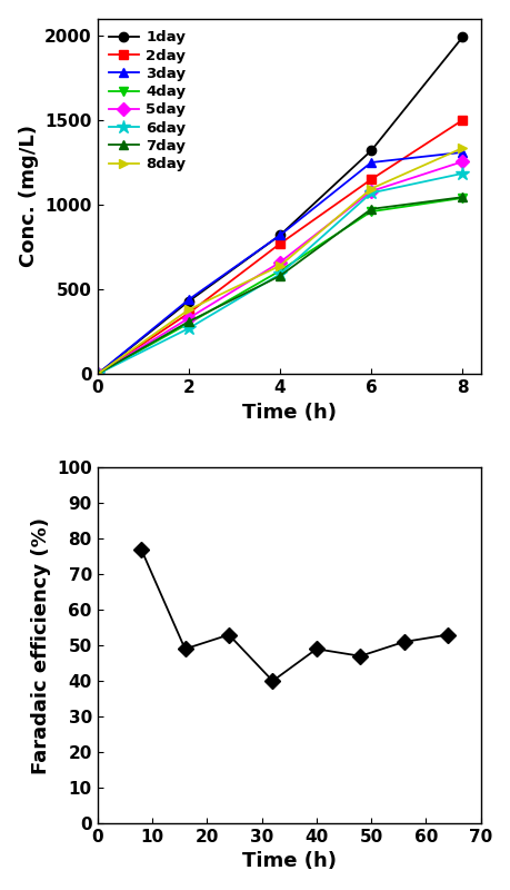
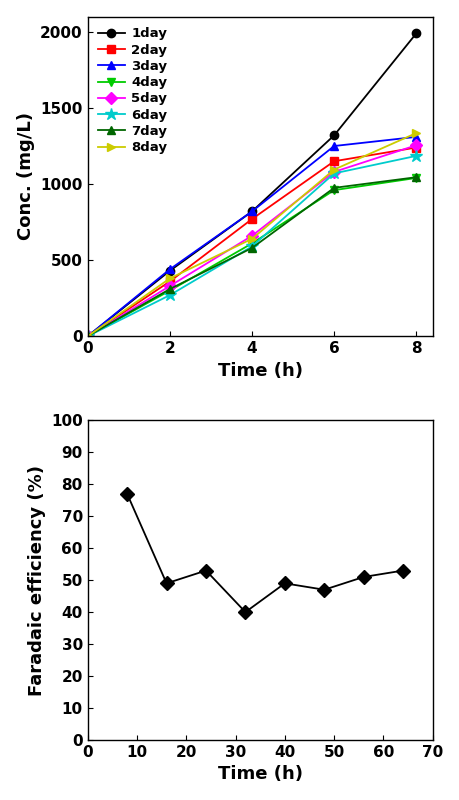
2day/8: 1500 -> 1240
